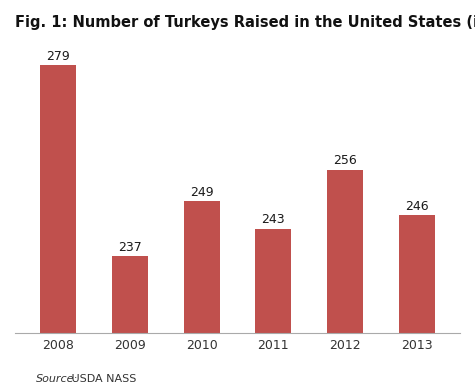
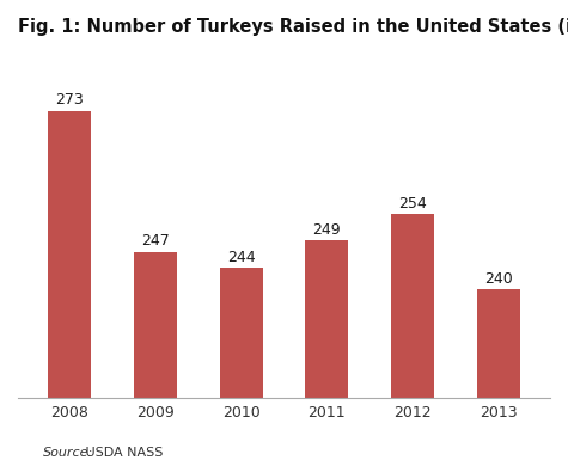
2008: 279 -> 273
2009: 237 -> 247
2010: 249 -> 244
2011: 243 -> 249
2012: 256 -> 254
2013: 246 -> 240
